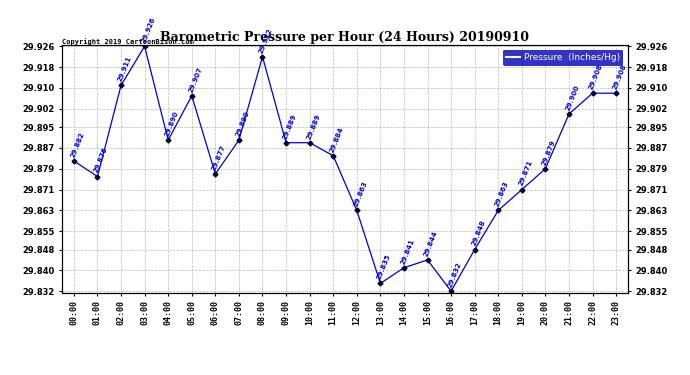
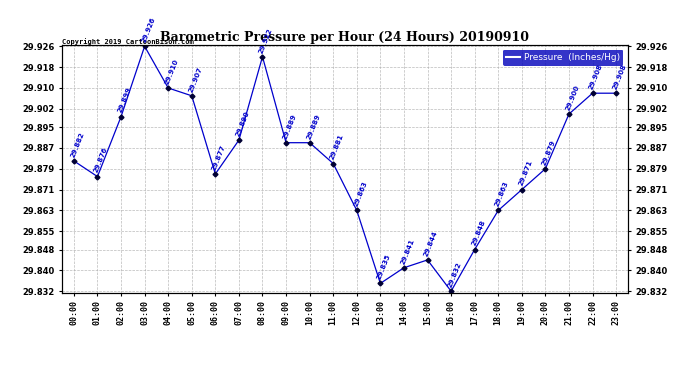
02:00: 29.911 -> 29.899
04:00: 29.890 -> 29.910
11:00: 29.884 -> 29.881
